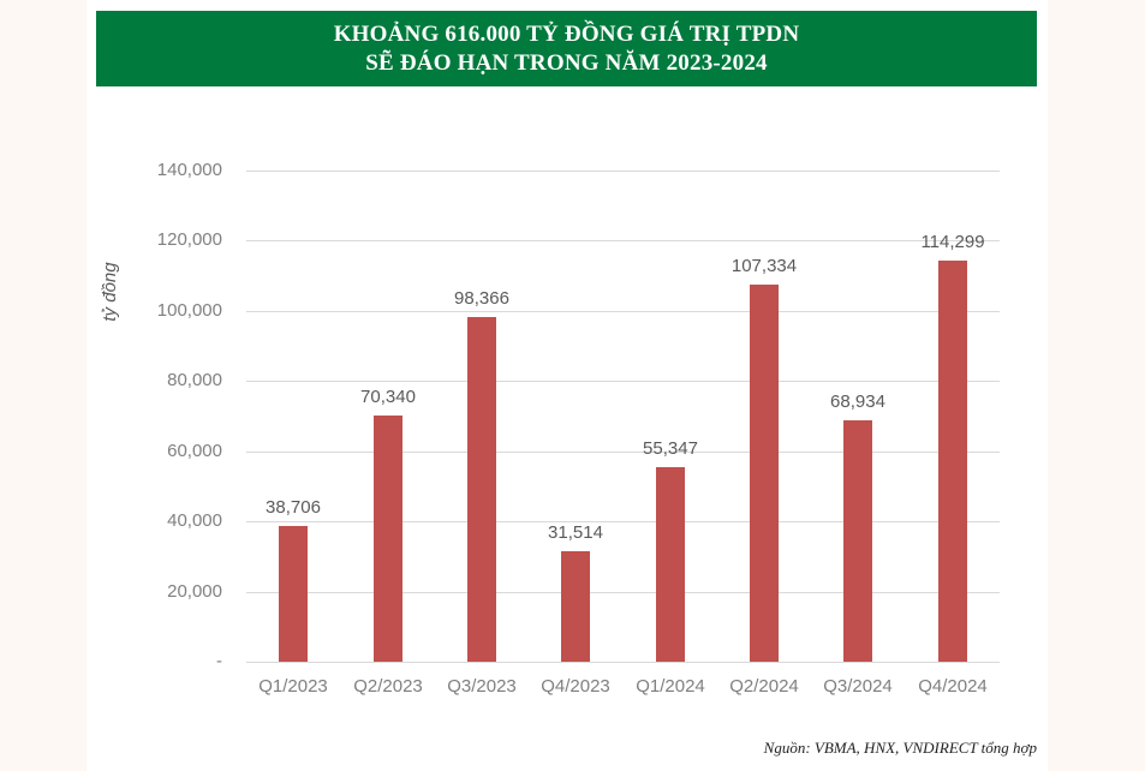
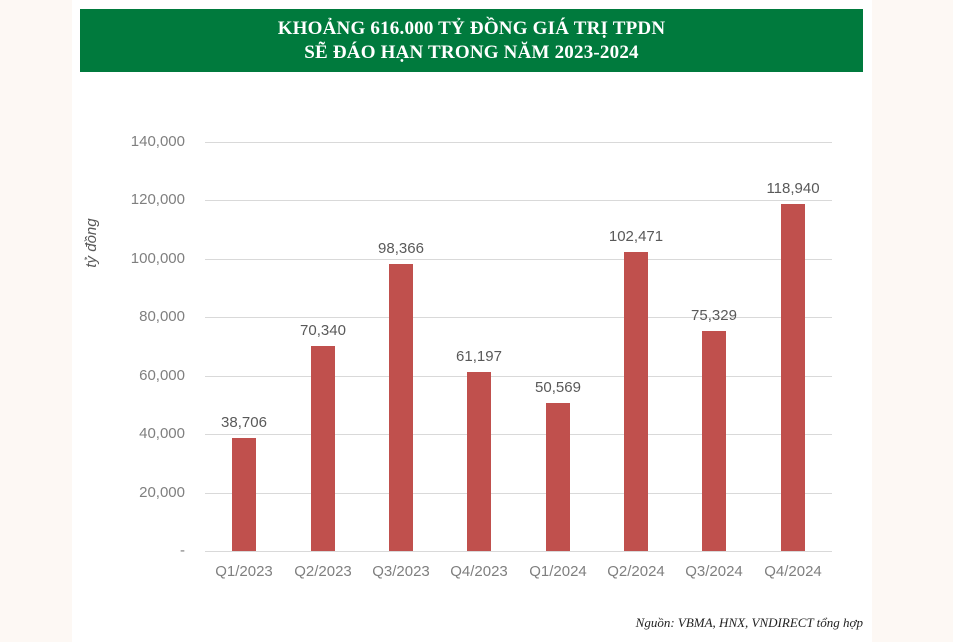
Q4/2023: 31,514 -> 61,197
Q1/2024: 55,347 -> 50,569
Q2/2024: 107,334 -> 102,471
Q3/2024: 68,934 -> 75,329
Q4/2024: 114,299 -> 118,940
